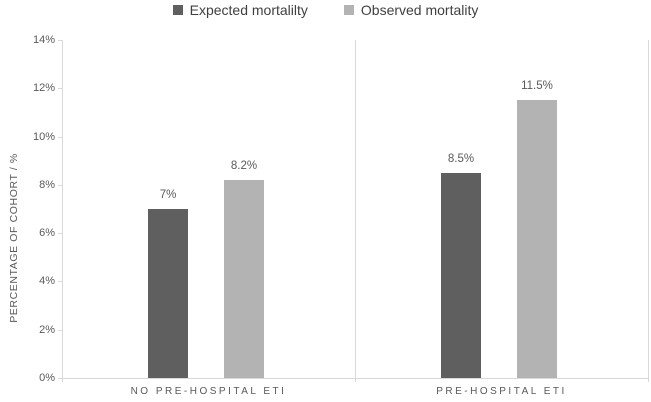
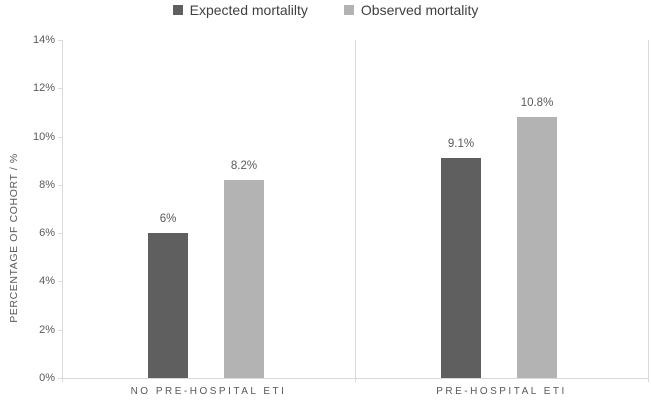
Expected mortalilty/NO PRE-HOSPITAL ETI: 7% -> 6%
Expected mortalilty/PRE-HOSPITAL ETI: 8.5% -> 9.1%
Observed mortality/PRE-HOSPITAL ETI: 11.5% -> 10.8%
